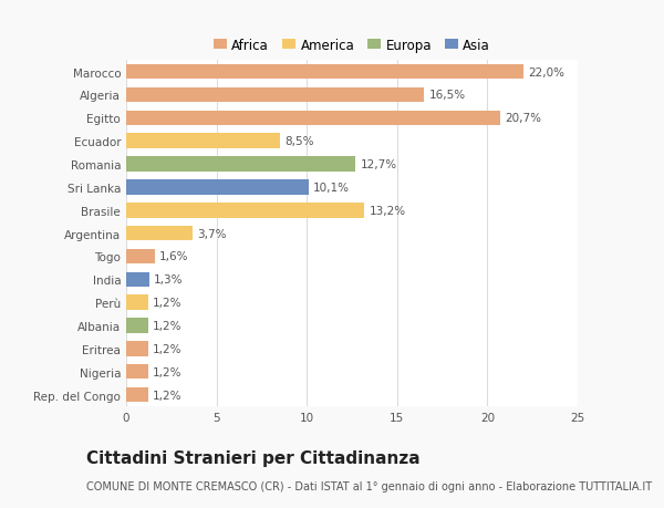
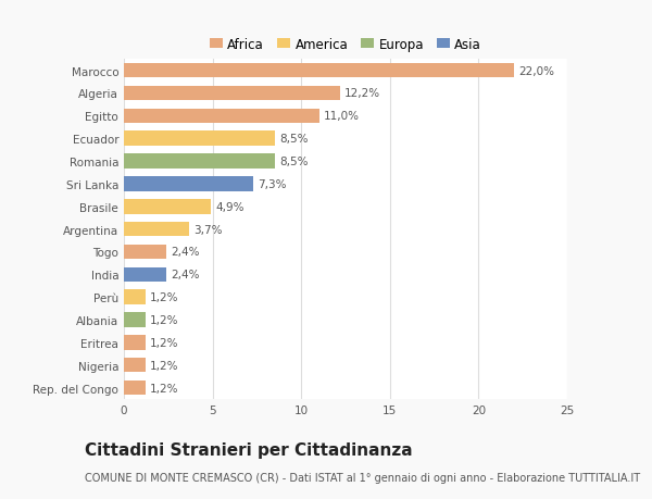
Algeria: 16,5% -> 12,2%
Egitto: 20,7% -> 11,0%
Romania: 12,7% -> 8,5%
Sri Lanka: 10,1% -> 7,3%
Brasile: 13,2% -> 4,9%
Togo: 1,6% -> 2,4%
India: 1,3% -> 2,4%
